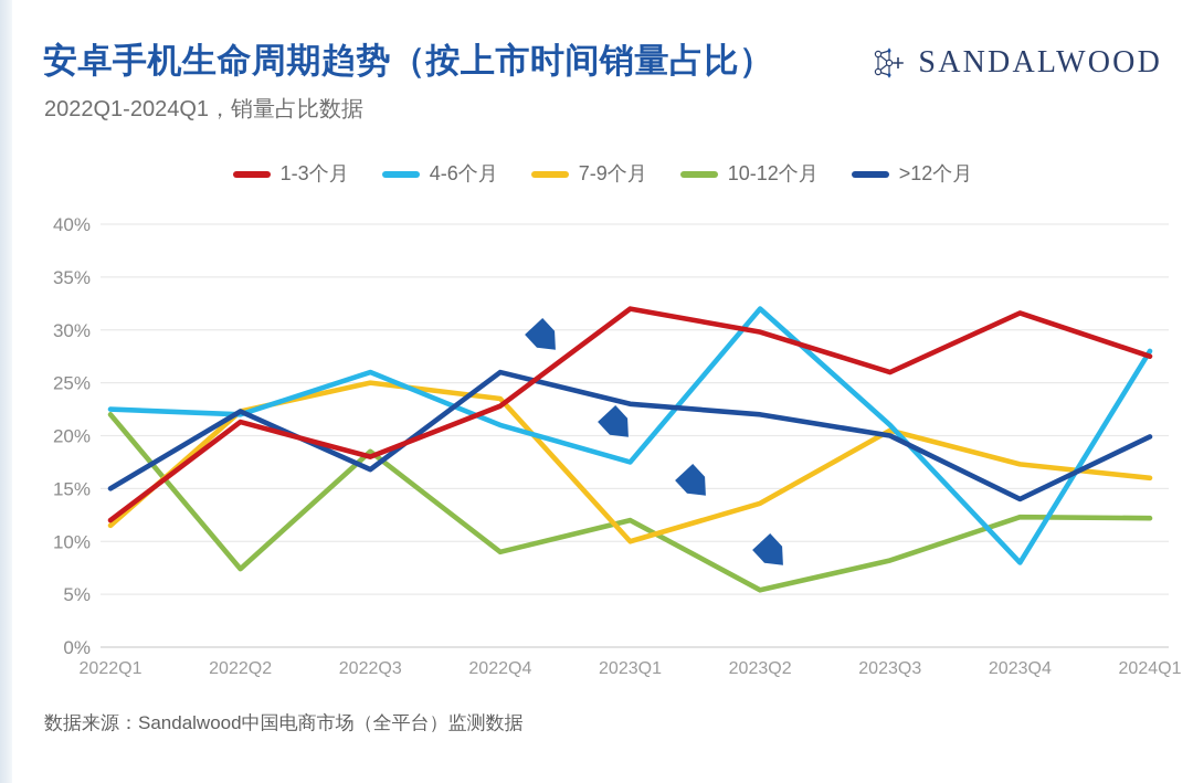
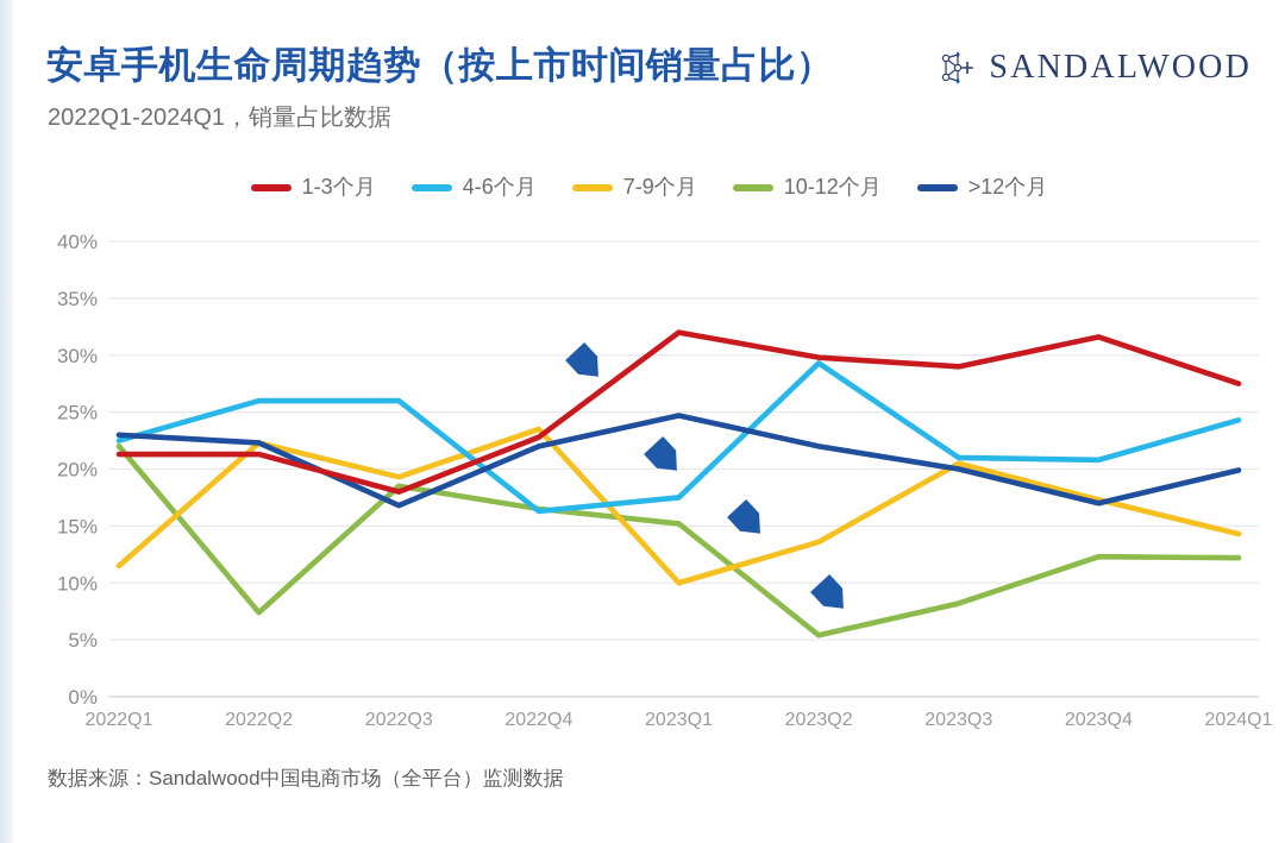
1-3个月/2022Q1: 12% -> 21%
>12个月/2022Q1: 15% -> 23%
4-6个月/2022Q2: 22% -> 26%
7-9个月/2022Q3: 25% -> 19%
4-6个月/2022Q4: 21% -> 16%
10-12个月/2022Q4: 9% -> 16%
>12个月/2022Q4: 26% -> 22%
10-12个月/2023Q1: 12% -> 15%
>12个月/2023Q1: 23% -> 25%
4-6个月/2023Q2: 32% -> 29%
1-3个月/2023Q3: 26% -> 29%
4-6个月/2023Q4: 8% -> 21%
>12个月/2023Q4: 14% -> 17%
4-6个月/2024Q1: 28% -> 24%
7-9个月/2024Q1: 16% -> 14%
